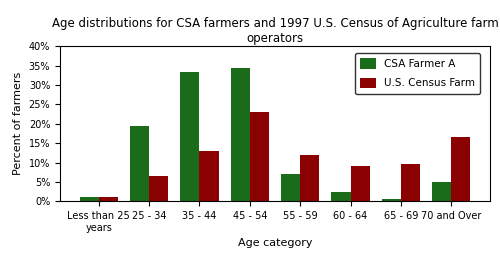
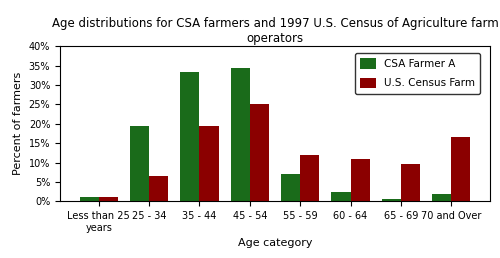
U.S. Census Farm/35 - 44: 13.0% -> 19.5%
U.S. Census Farm/45 - 54: 23.0% -> 25.0%
U.S. Census Farm/60 - 64: 9.0% -> 11.0%
CSA Farmer A/70 and Over: 5.0% -> 2.0%
